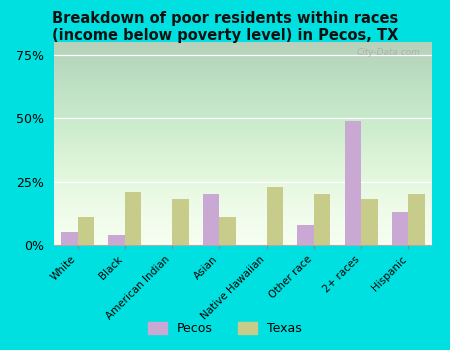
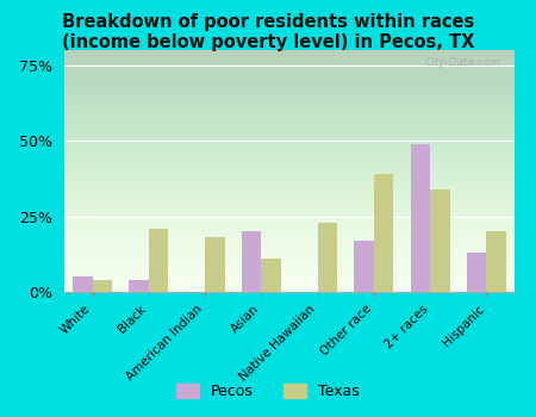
Texas/White: 11% -> 4%
Pecos/Other race: 8% -> 17%
Texas/Other race: 20% -> 39%
Texas/2+ races: 18% -> 34%
